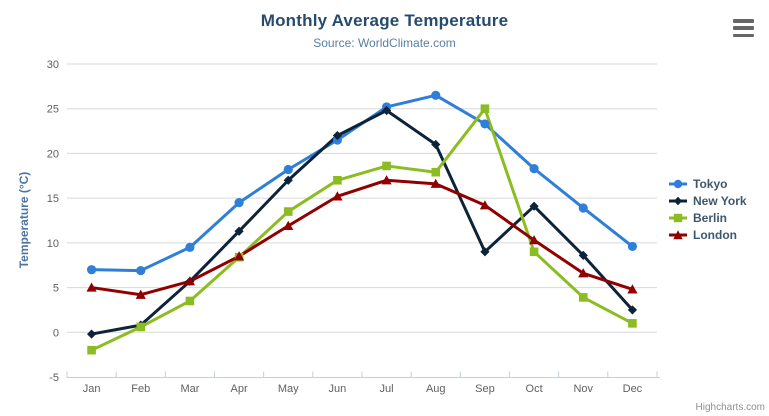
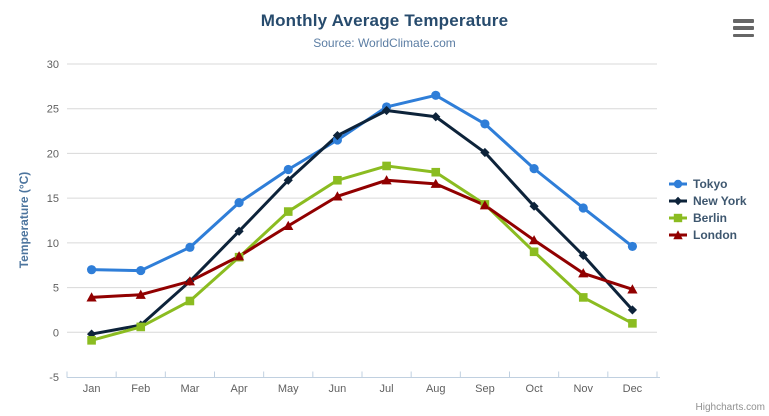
Berlin/Jan: -2 -> -1
London/Jan: 5 -> 4
New York/Aug: 21 -> 24
New York/Sep: 9 -> 20
Berlin/Sep: 25 -> 14
